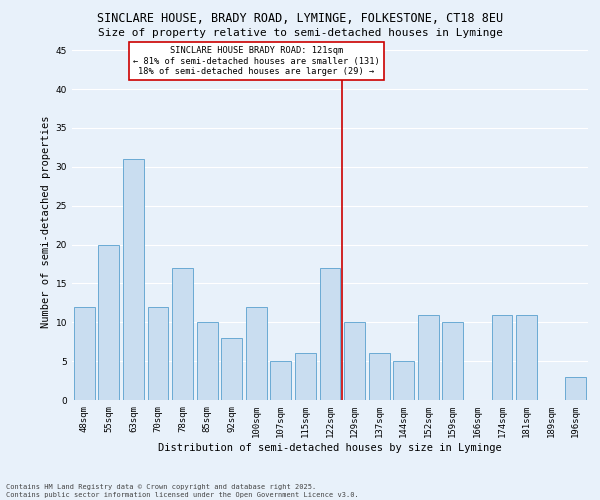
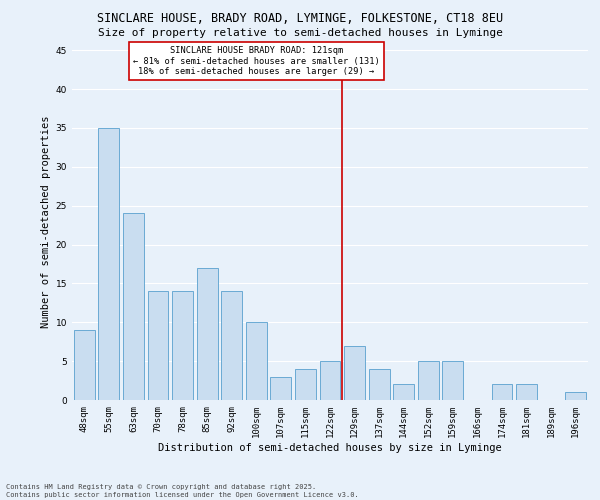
48sqm: 12 -> 9
55sqm: 20 -> 35
63sqm: 31 -> 24
70sqm: 12 -> 14
78sqm: 17 -> 14
85sqm: 10 -> 17
92sqm: 8 -> 14
100sqm: 12 -> 10
107sqm: 5 -> 3
115sqm: 6 -> 4
122sqm: 17 -> 5
129sqm: 10 -> 7
137sqm: 6 -> 4
144sqm: 5 -> 2
152sqm: 11 -> 5
159sqm: 10 -> 5
174sqm: 11 -> 2
181sqm: 11 -> 2
196sqm: 3 -> 1
